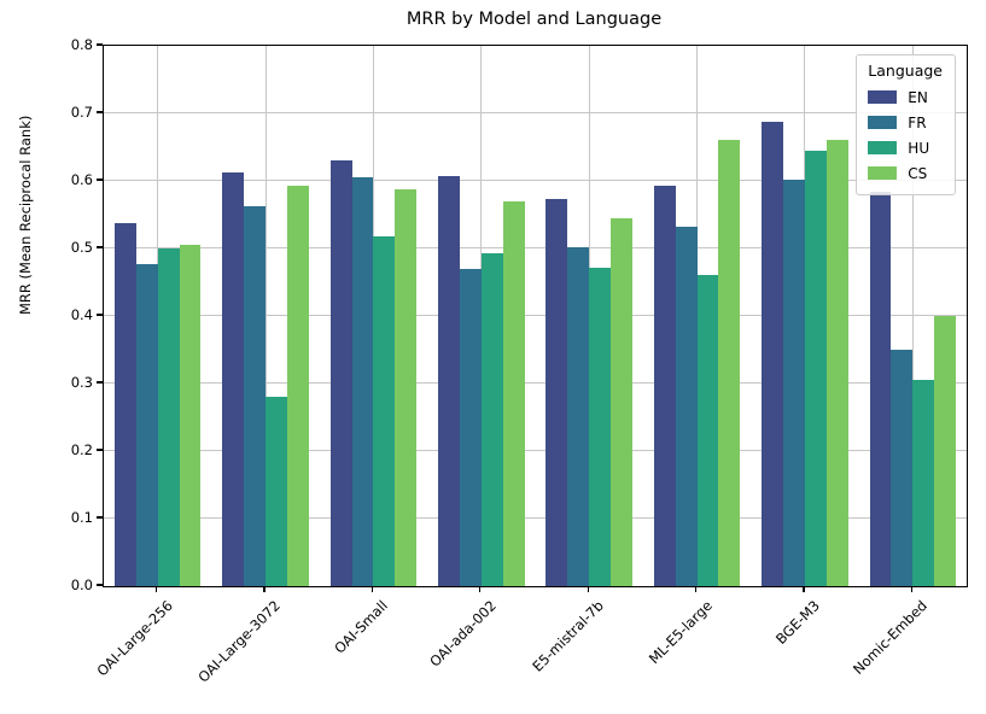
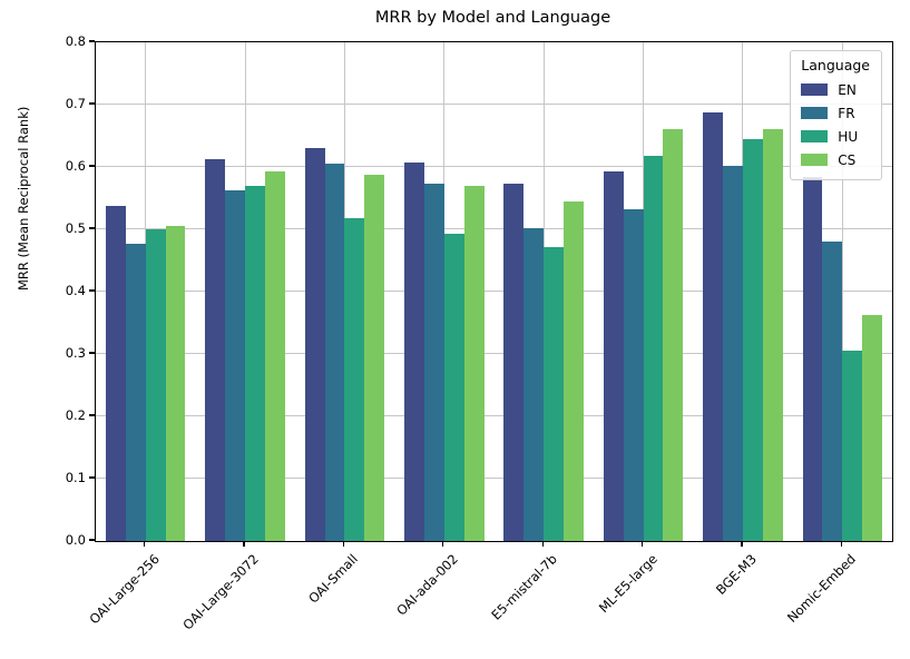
HU/OAI-Large-3072: 0.28 -> 0.57
FR/OAI-ada-002: 0.47 -> 0.57
HU/ML-E5-large: 0.46 -> 0.62
FR/Nomic-Embed: 0.35 -> 0.48
CS/Nomic-Embed: 0.40 -> 0.36
